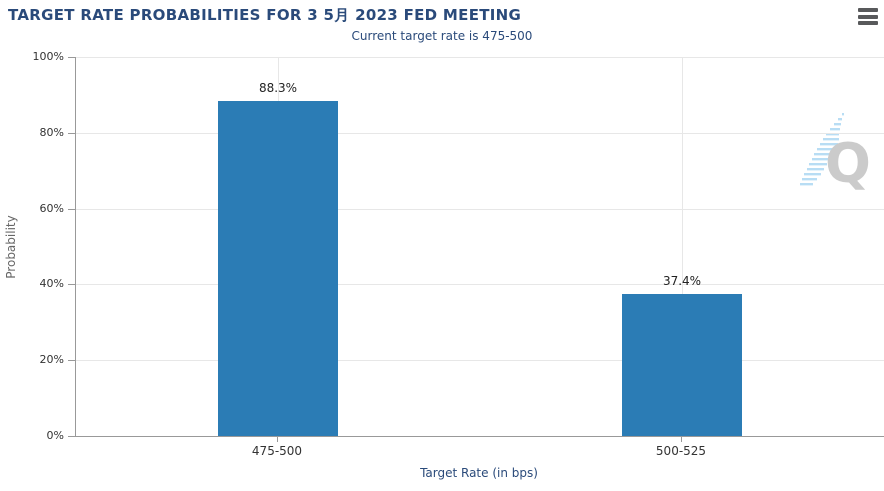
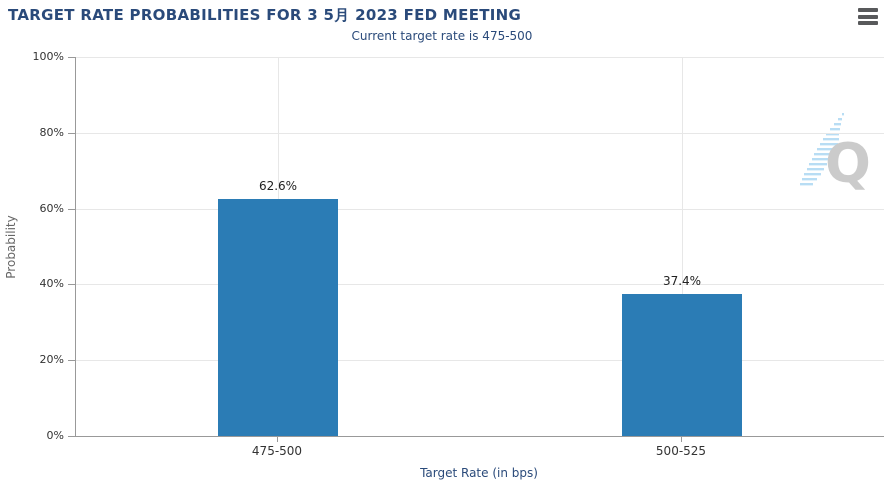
475-500: 88.3% -> 62.6%
